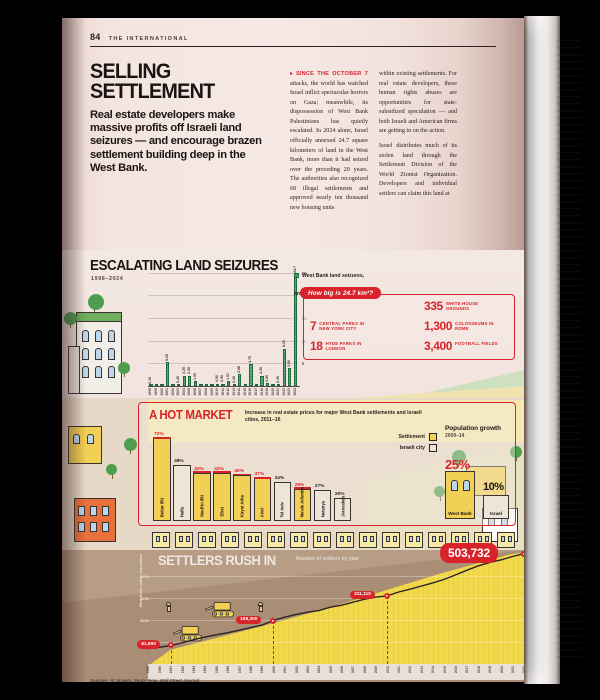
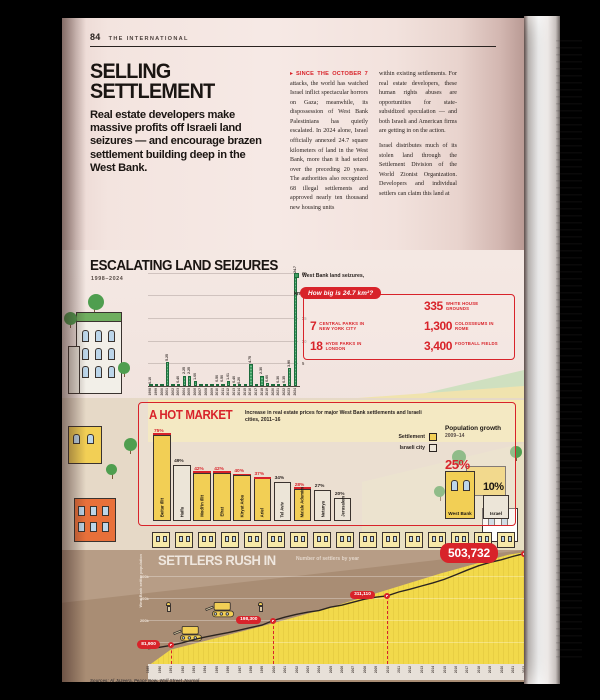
ESCALATING LAND SEIZURES/2014: 2.68 -> 0.20
ESCALATING LAND SEIZURES/2022: 8.20 -> 0.35
A HOT MARKET/Beitar Illit: 72% -> 75%
